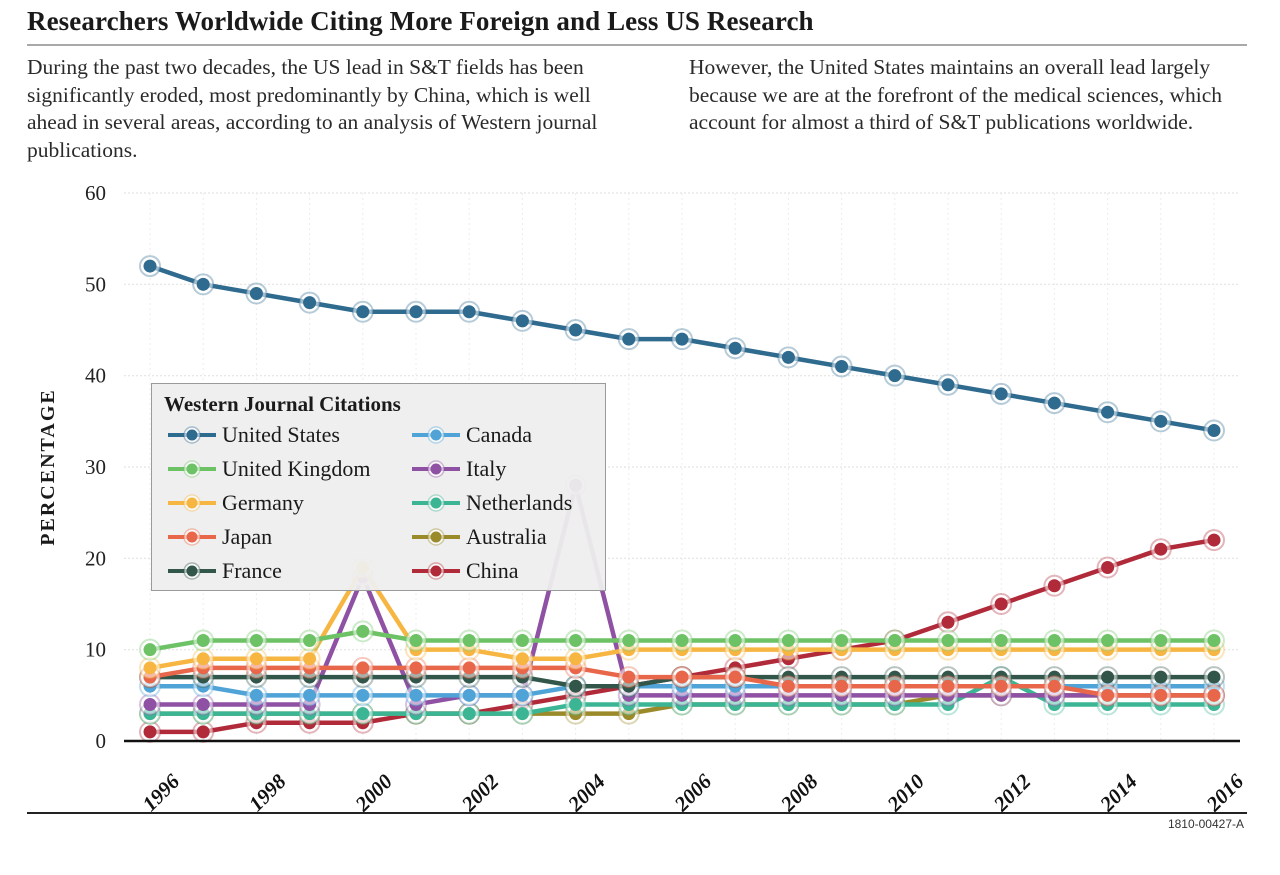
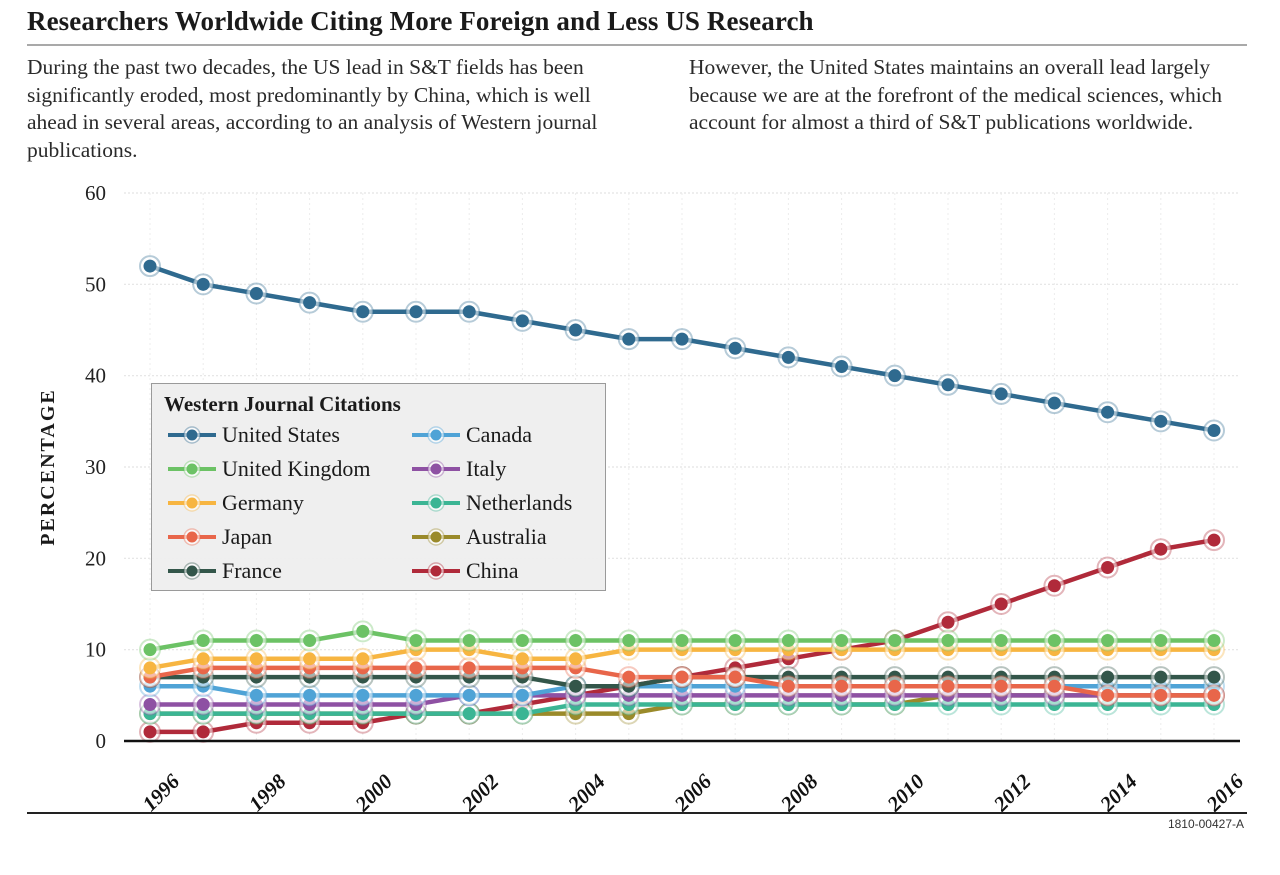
Germany/2000: 19 -> 9
Italy/2000: 18 -> 4
Italy/2004: 28 -> 5
Netherlands/2012: 7 -> 4
